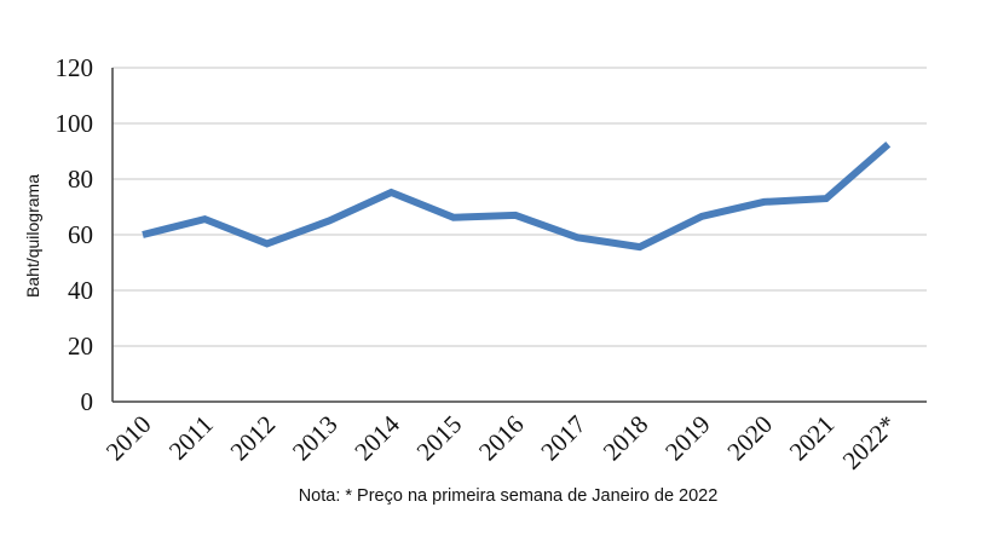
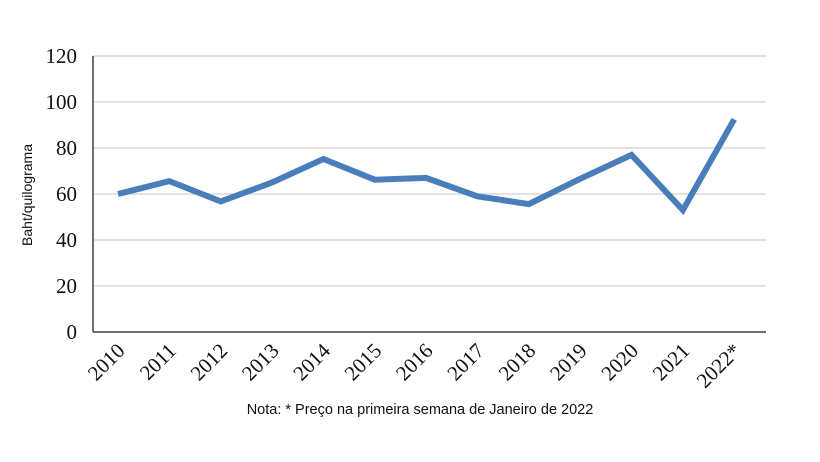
2020: 72 -> 77
2021: 73 -> 53
